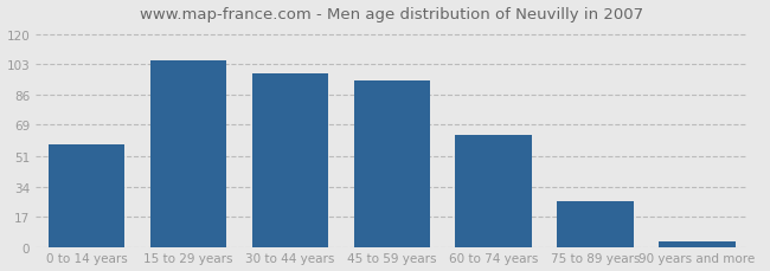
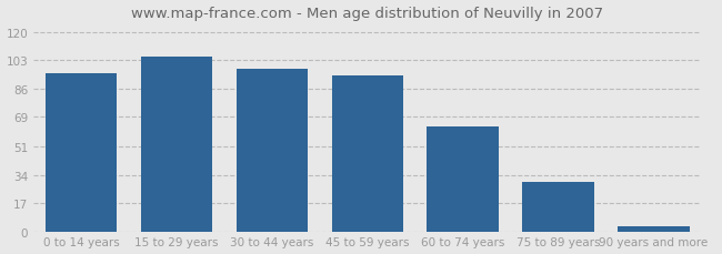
0 to 14 years: 58 -> 95
75 to 89 years: 26 -> 30
